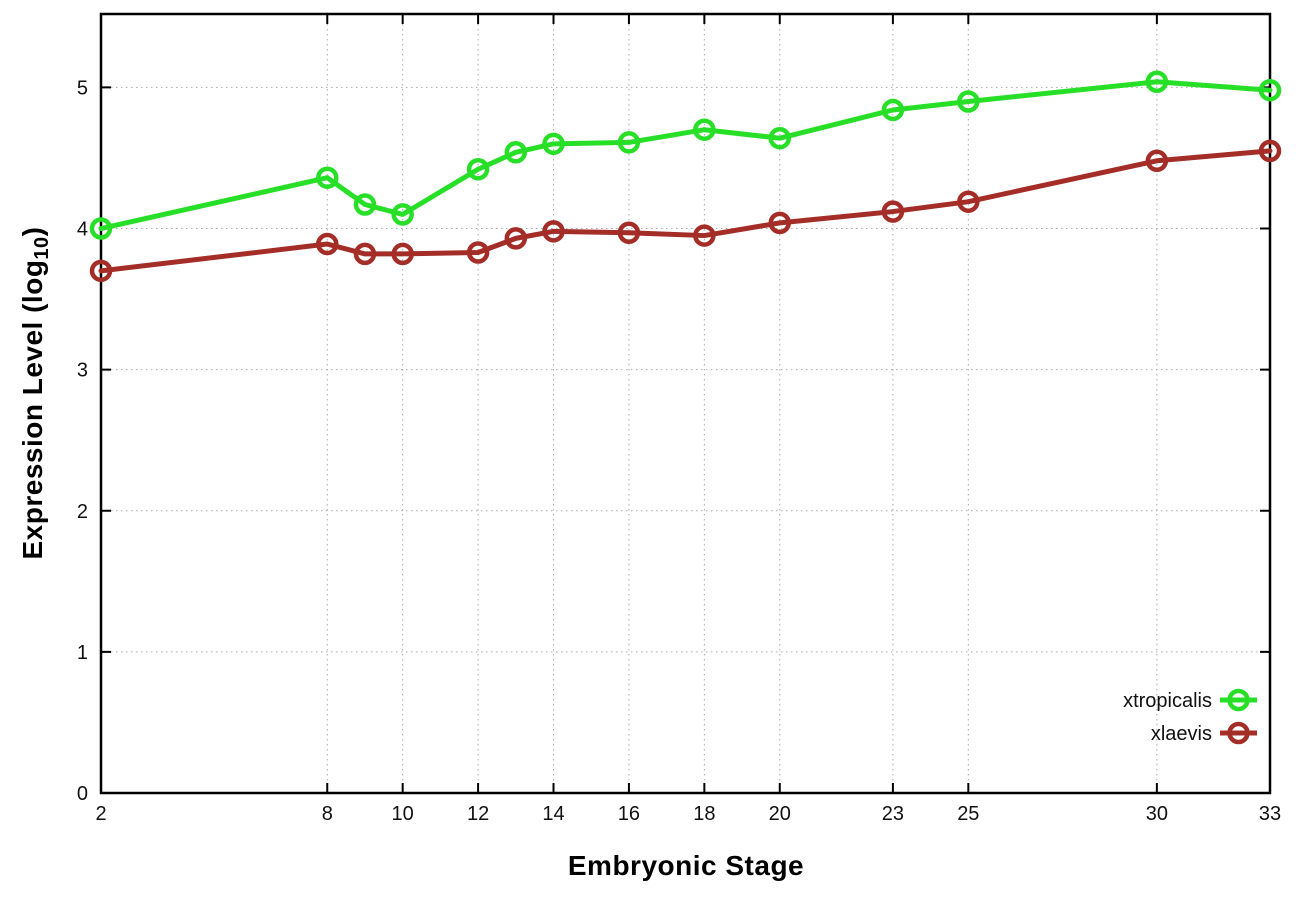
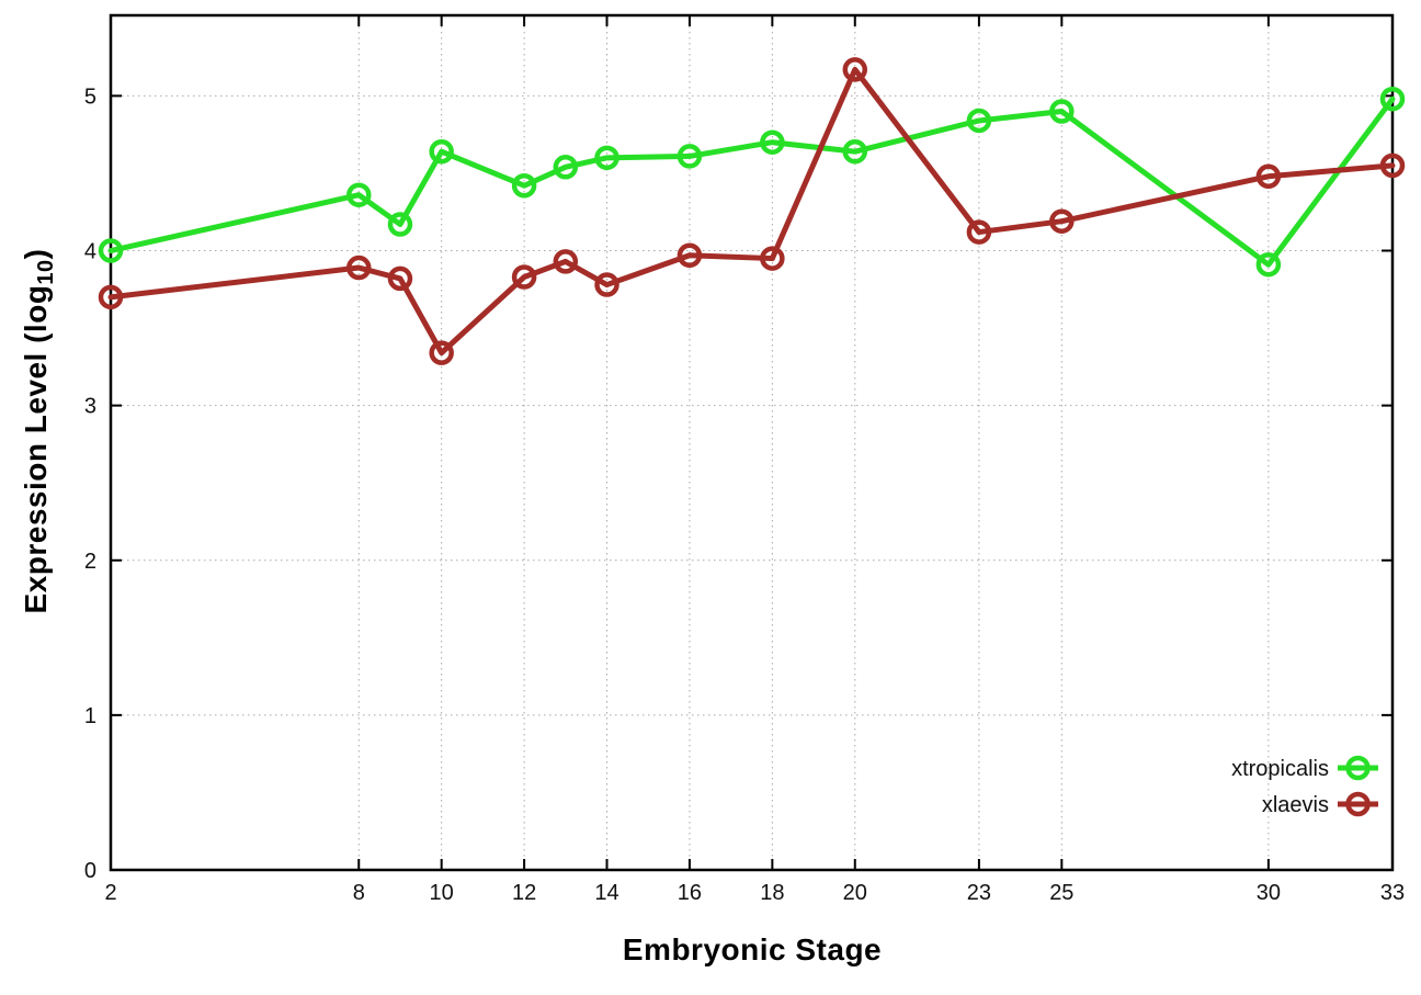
xtropicalis/10: 4.10 -> 4.64
xlaevis/10: 3.82 -> 3.34
xlaevis/14: 3.98 -> 3.78
xlaevis/20: 4.04 -> 5.17
xtropicalis/30: 5.04 -> 3.91
